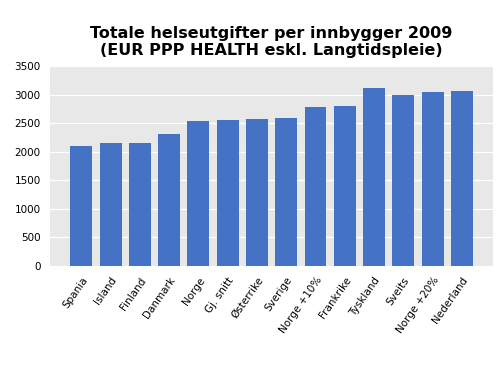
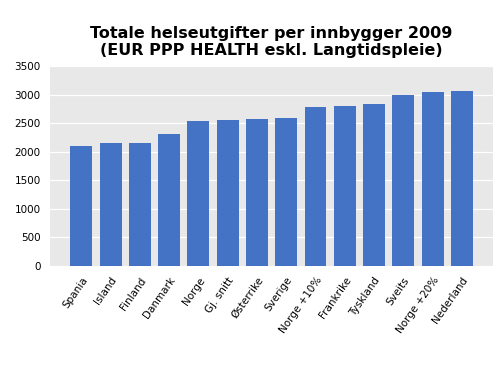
Tyskland: 3120 -> 2840
